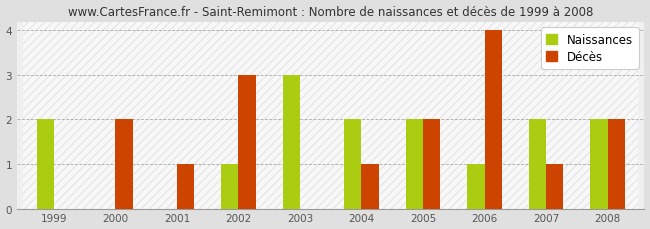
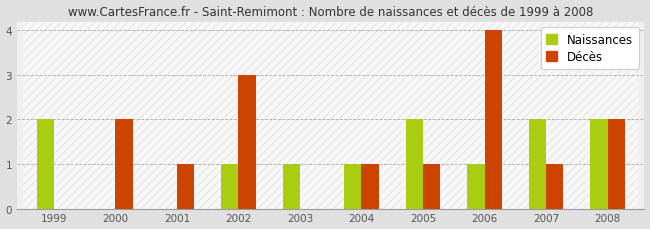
Naissances/2003: 3 -> 1
Naissances/2004: 2 -> 1
Décès/2005: 2 -> 1
